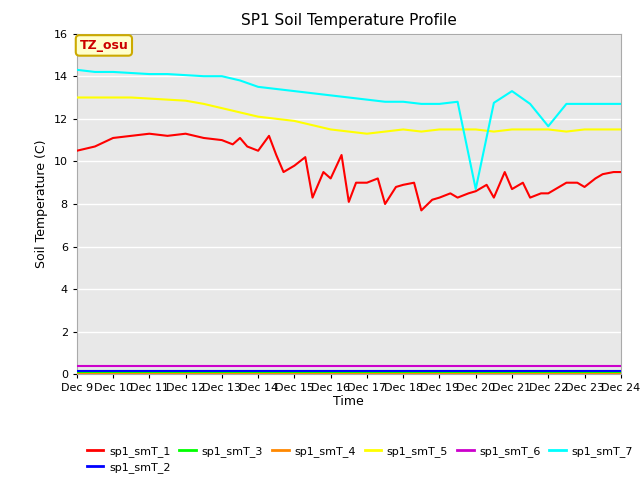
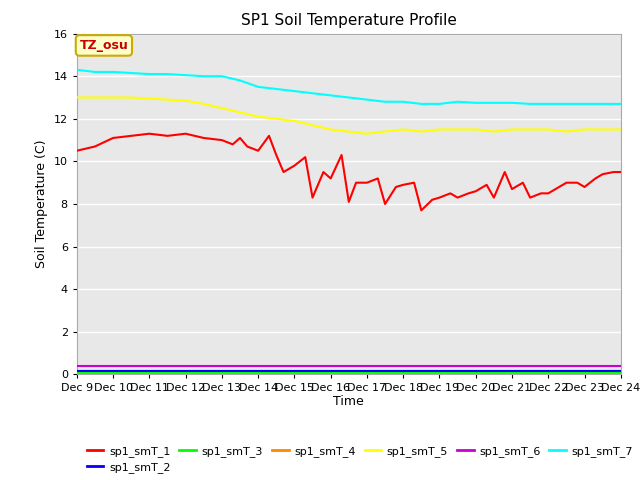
sp1_smT_7/Dec 20: 8.70 -> 12.75
sp1_smT_7/Dec 21: 13.30 -> 12.75
sp1_smT_7/Dec 22: 11.65 -> 12.70
